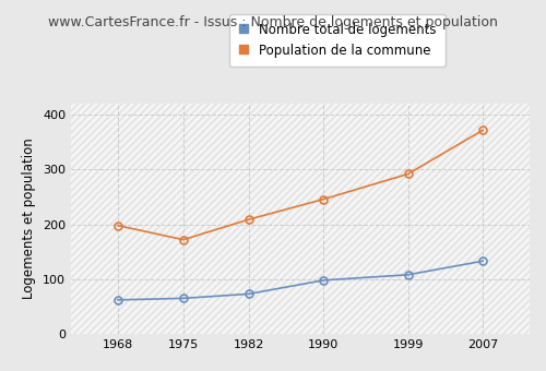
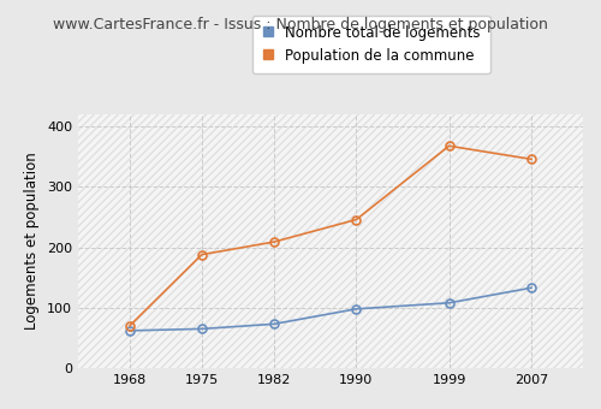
Population de la commune/1968: 198 -> 70
Population de la commune/1975: 172 -> 188
Population de la commune/1999: 292 -> 368
Population de la commune/2007: 372 -> 346
